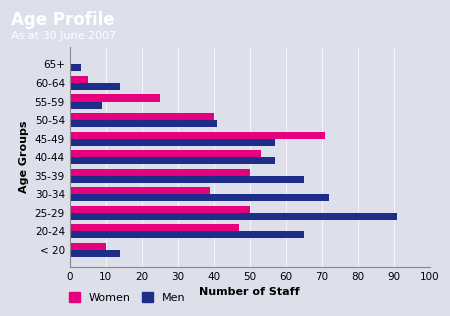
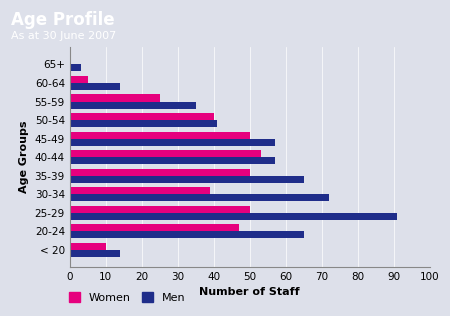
Men/55-59: 9 -> 35
Women/45-49: 71 -> 50
